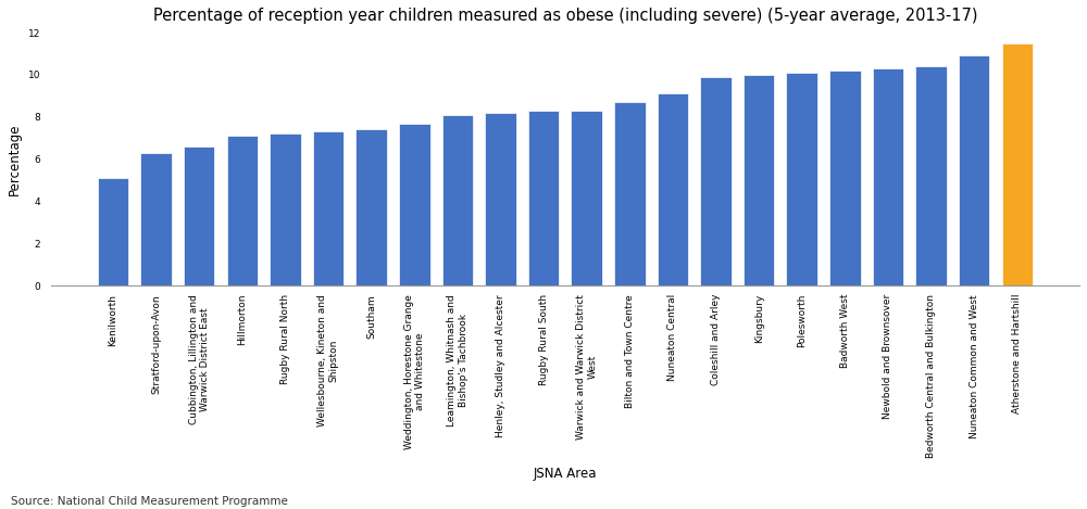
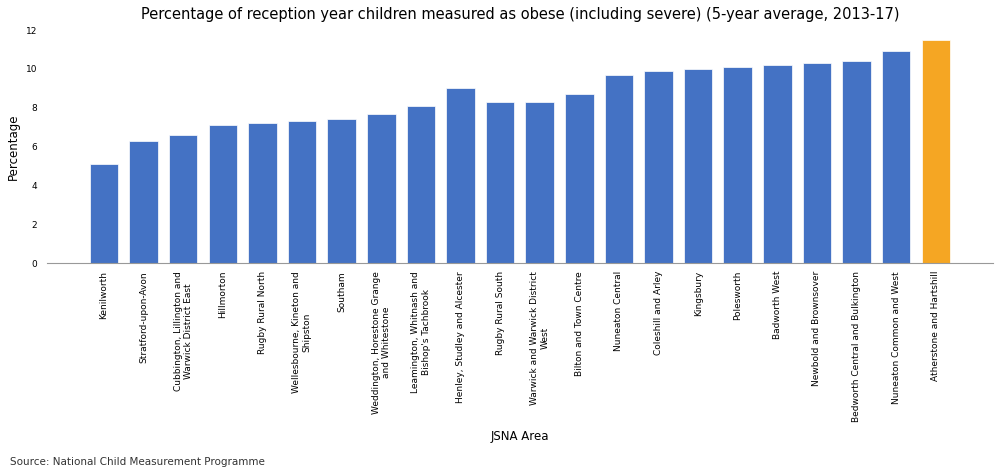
Henley, Studley and Alcester: 8.2 -> 9.0
Nuneaton Central: 9.1 -> 9.7
